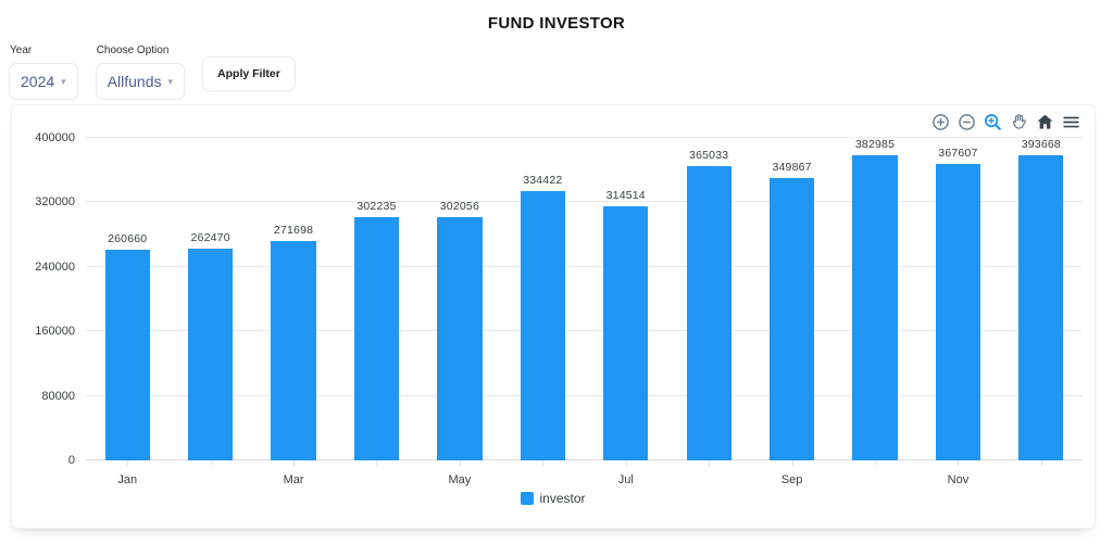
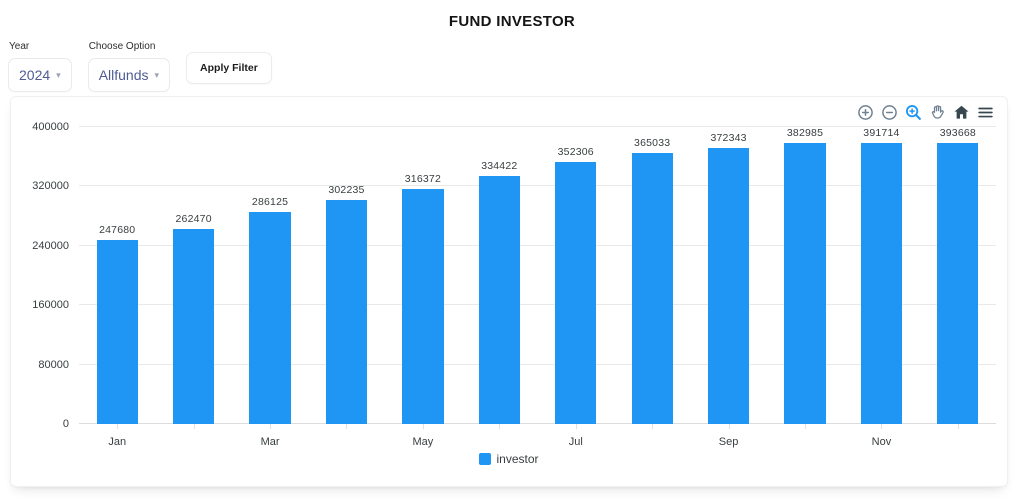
Jan: 260660 -> 247680
Mar: 271698 -> 286125
May: 302056 -> 316372
Jul: 314514 -> 352306
Sep: 349867 -> 372343
Nov: 367607 -> 391714
